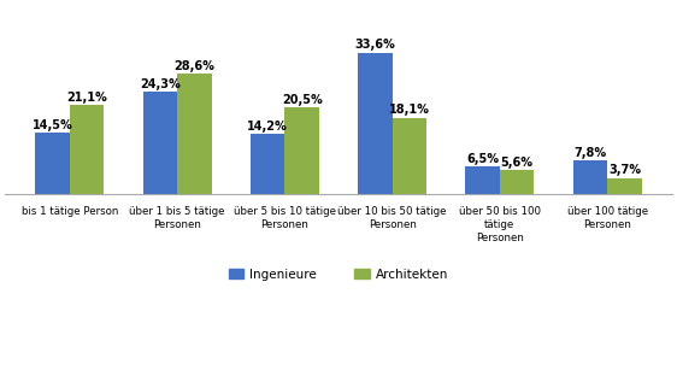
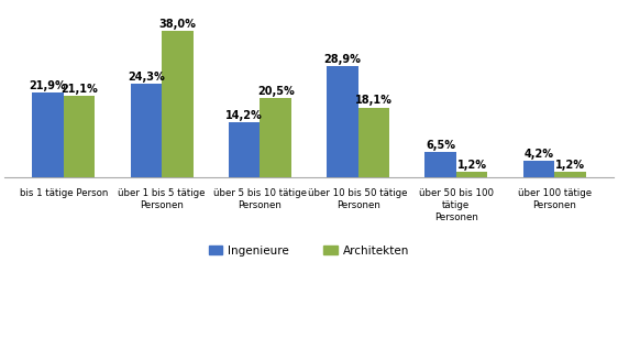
Ingenieure/bis 1 tätige Person: 14,5% -> 21,9%
Architekten/über 1 bis 5 tätige Personen: 28,6% -> 38,0%
Ingenieure/über 10 bis 50 tätige Personen: 33,6% -> 28,9%
Architekten/über 50 bis 100 tätige Personen: 5,6% -> 1,2%
Ingenieure/über 100 tätige Personen: 7,8% -> 4,2%
Architekten/über 100 tätige Personen: 3,7% -> 1,2%
